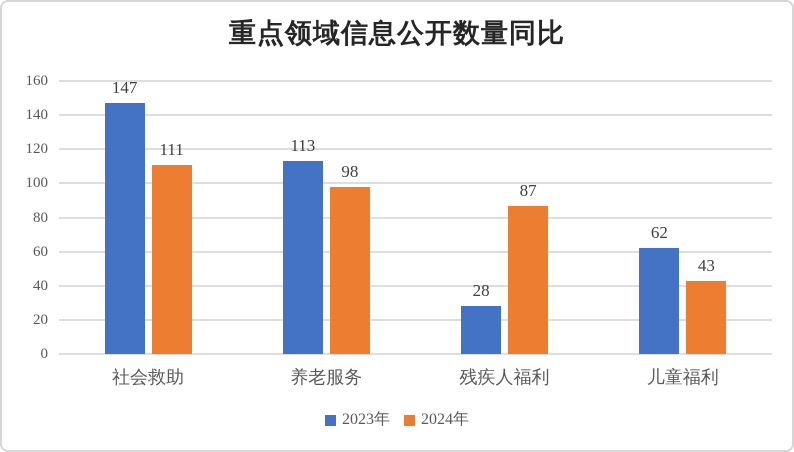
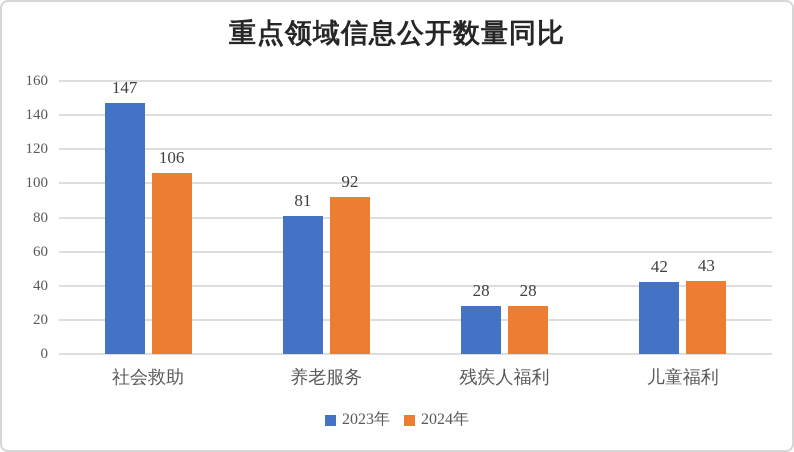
2024年/社会救助: 111 -> 106
2023年/养老服务: 113 -> 81
2024年/养老服务: 98 -> 92
2024年/残疾人福利: 87 -> 28
2023年/儿童福利: 62 -> 42
